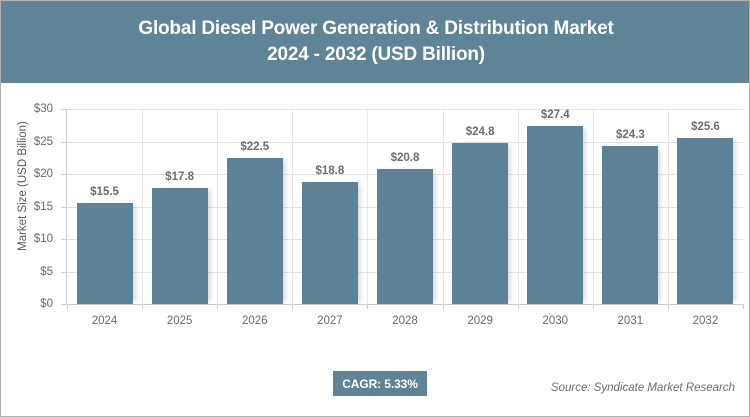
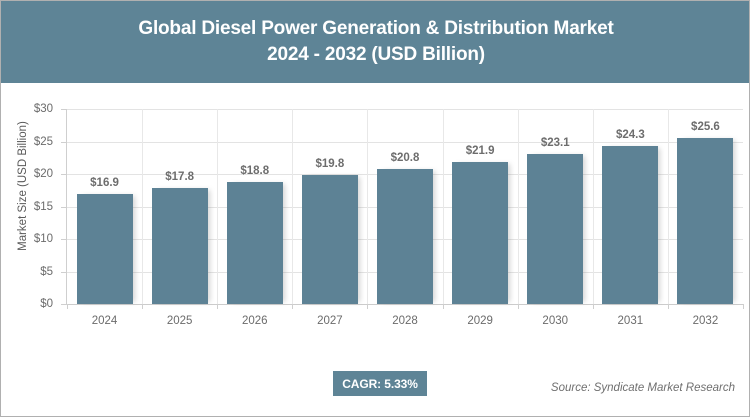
2024: $15.5 -> $16.9
2026: $22.5 -> $18.8
2027: $18.8 -> $19.8
2029: $24.8 -> $21.9
2030: $27.4 -> $23.1
